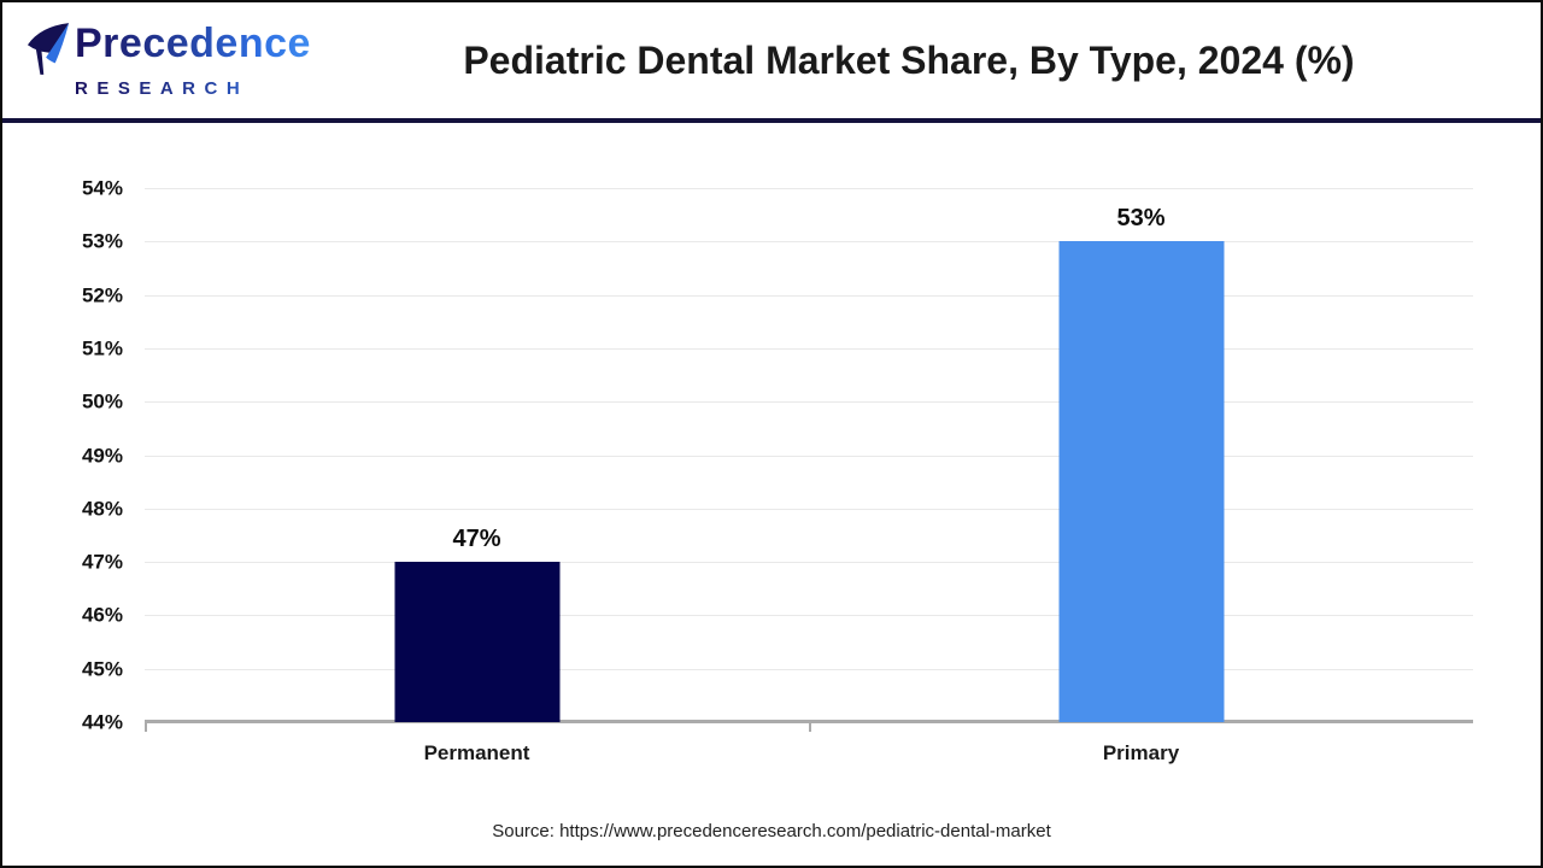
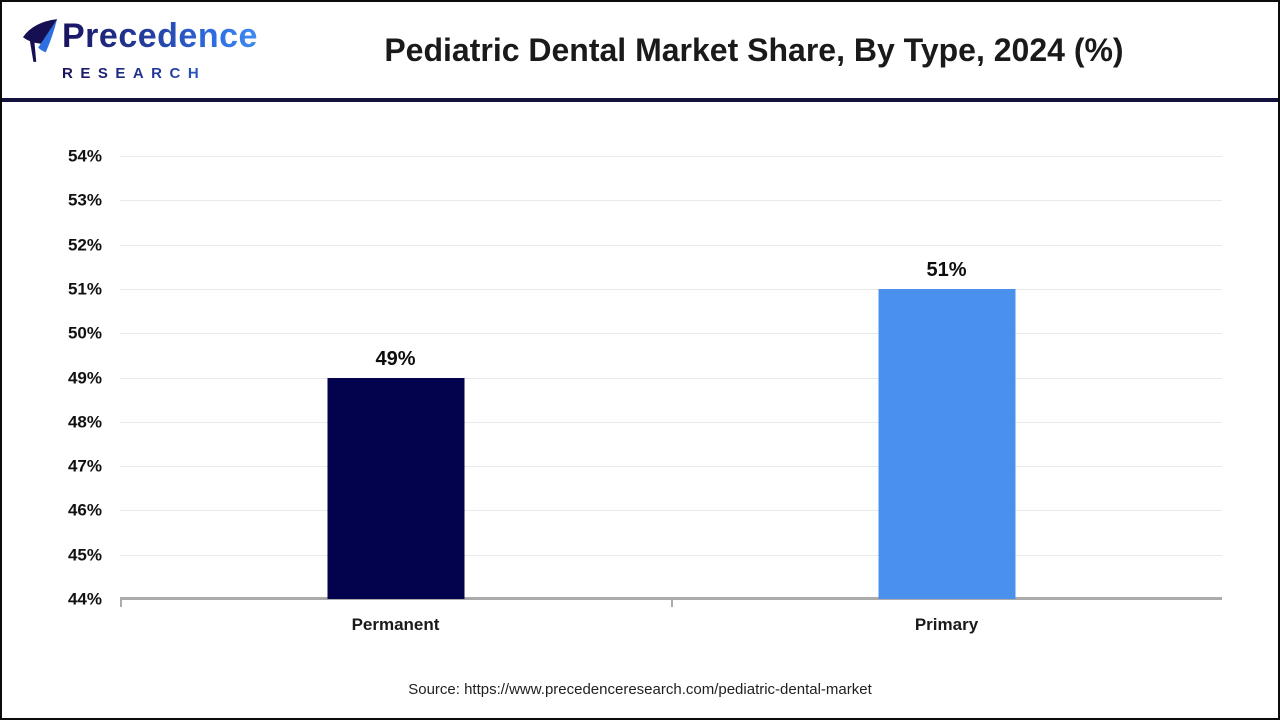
Permanent: 47% -> 49%
Primary: 53% -> 51%
